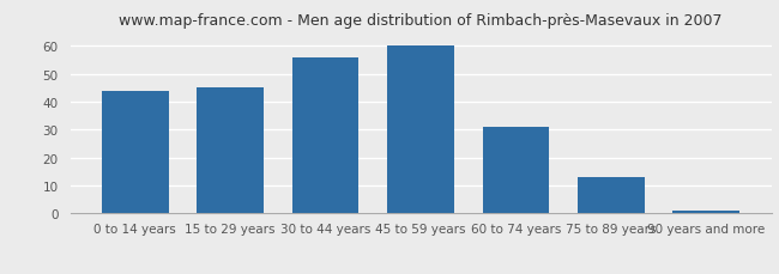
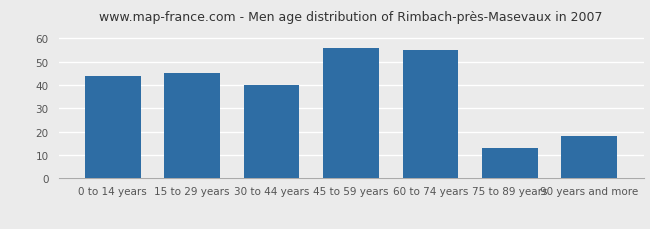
30 to 44 years: 56 -> 40
45 to 59 years: 60 -> 56
60 to 74 years: 31 -> 55
90 years and more: 1 -> 18
